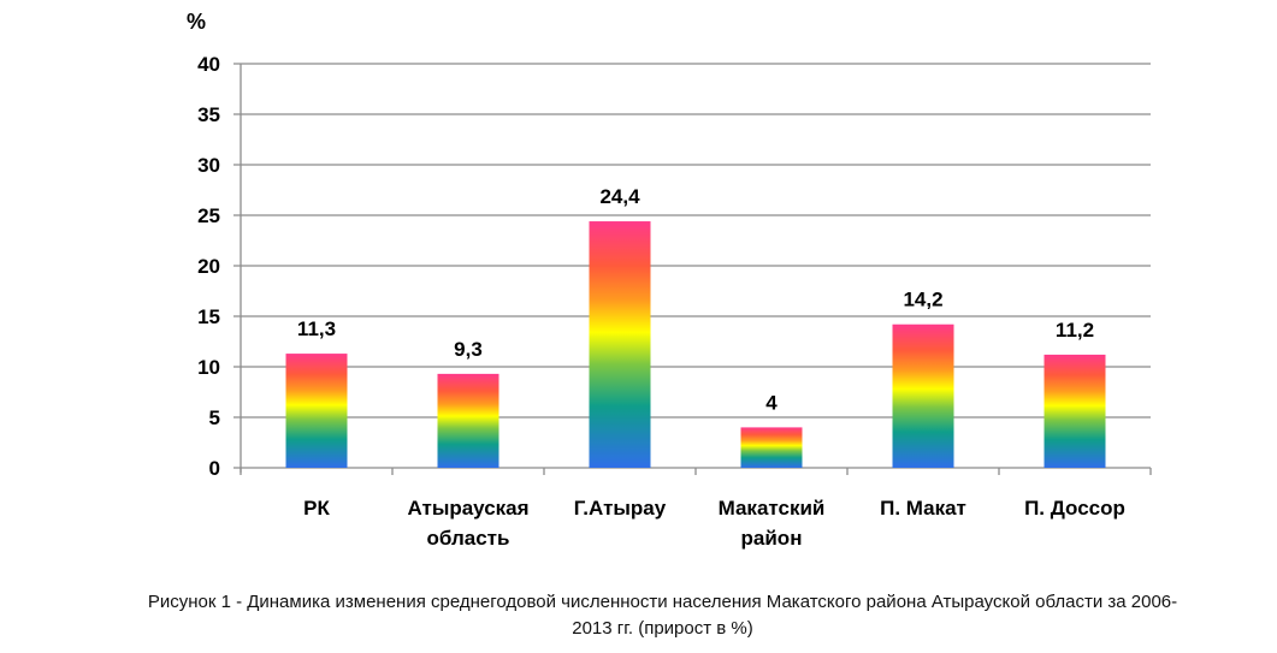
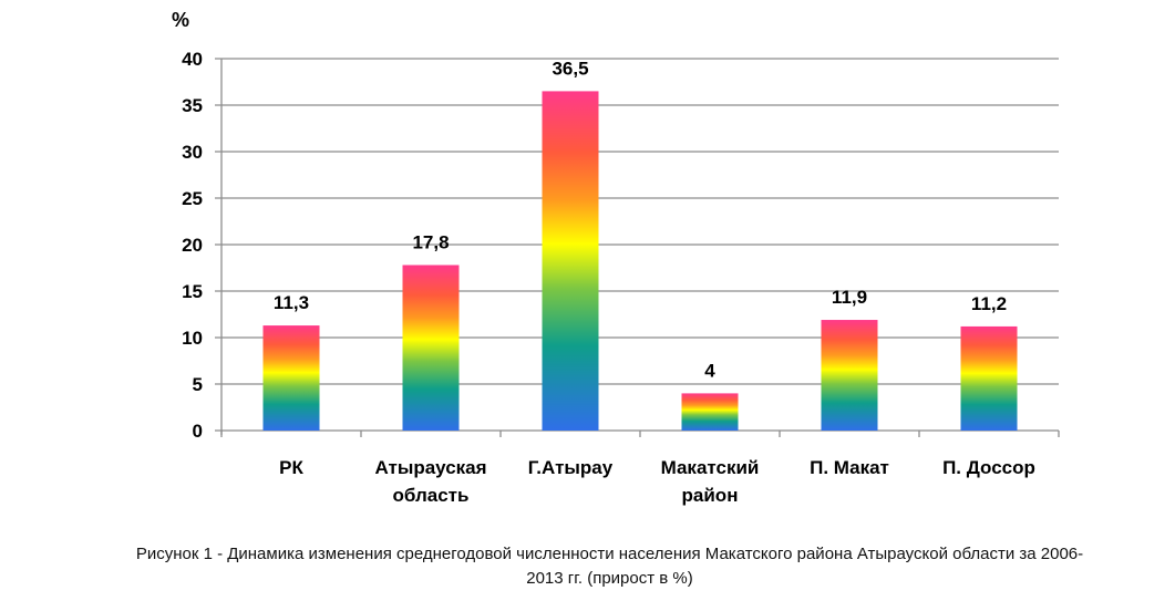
Атырауская область: 9,3 -> 17,8
Г.Атырау: 24,4 -> 36,5
П. Макат: 14,2 -> 11,9
